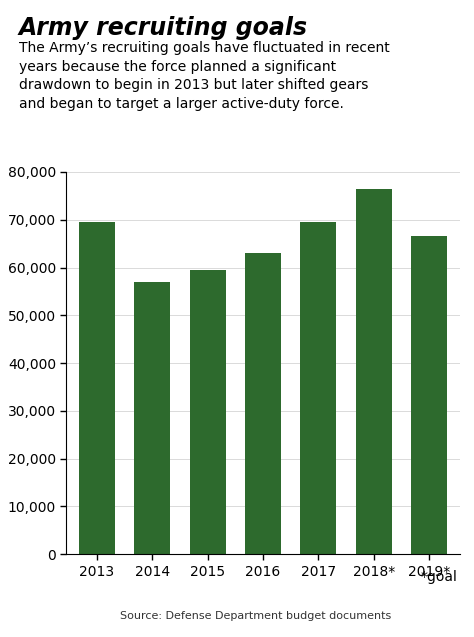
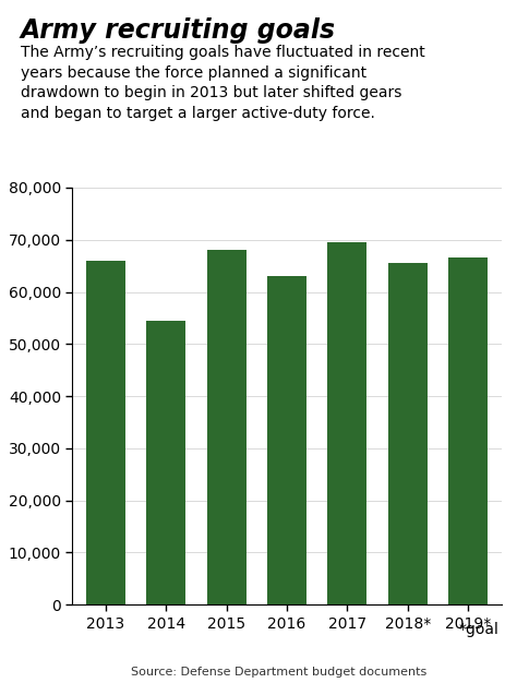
2013: 69,500 -> 66,000
2014: 57,000 -> 54,500
2015: 59,500 -> 68,000
2018*: 76,500 -> 65,500
